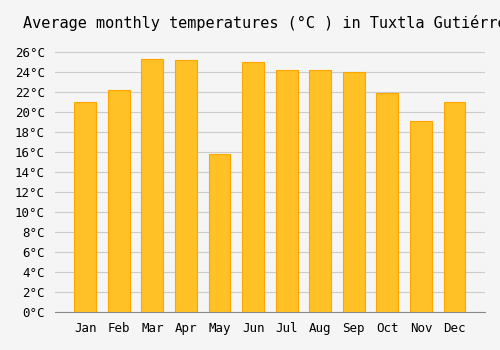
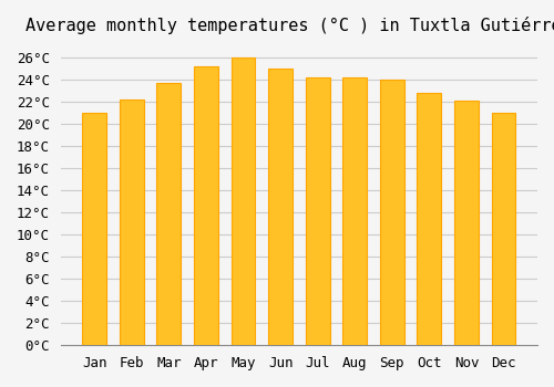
Mar: 25.3°C -> 23.7°C
May: 15.8°C -> 26.0°C
Oct: 21.9°C -> 22.8°C
Nov: 19.1°C -> 22.1°C
